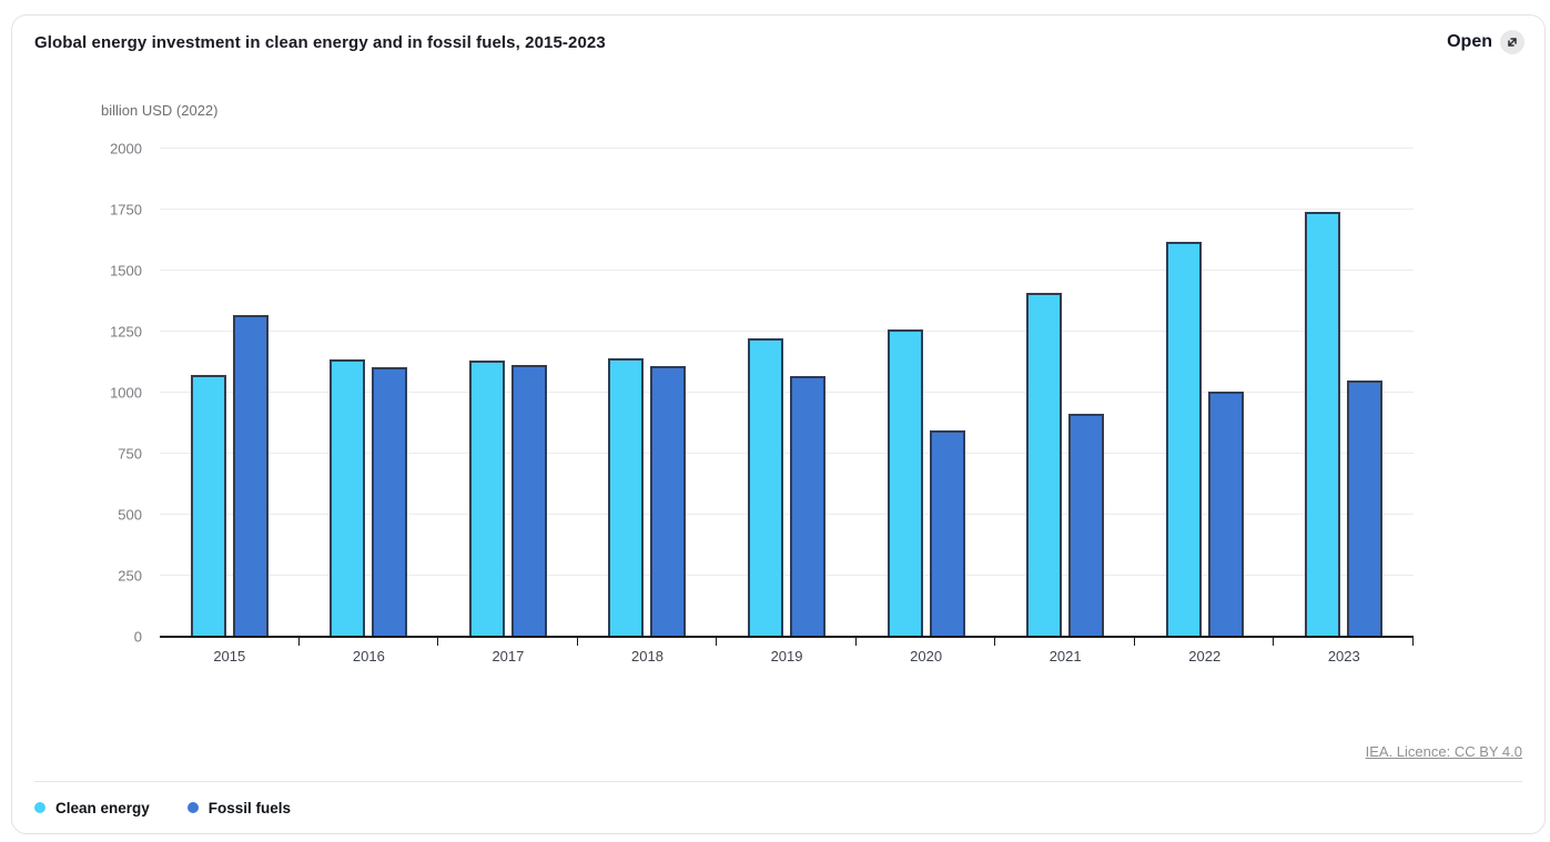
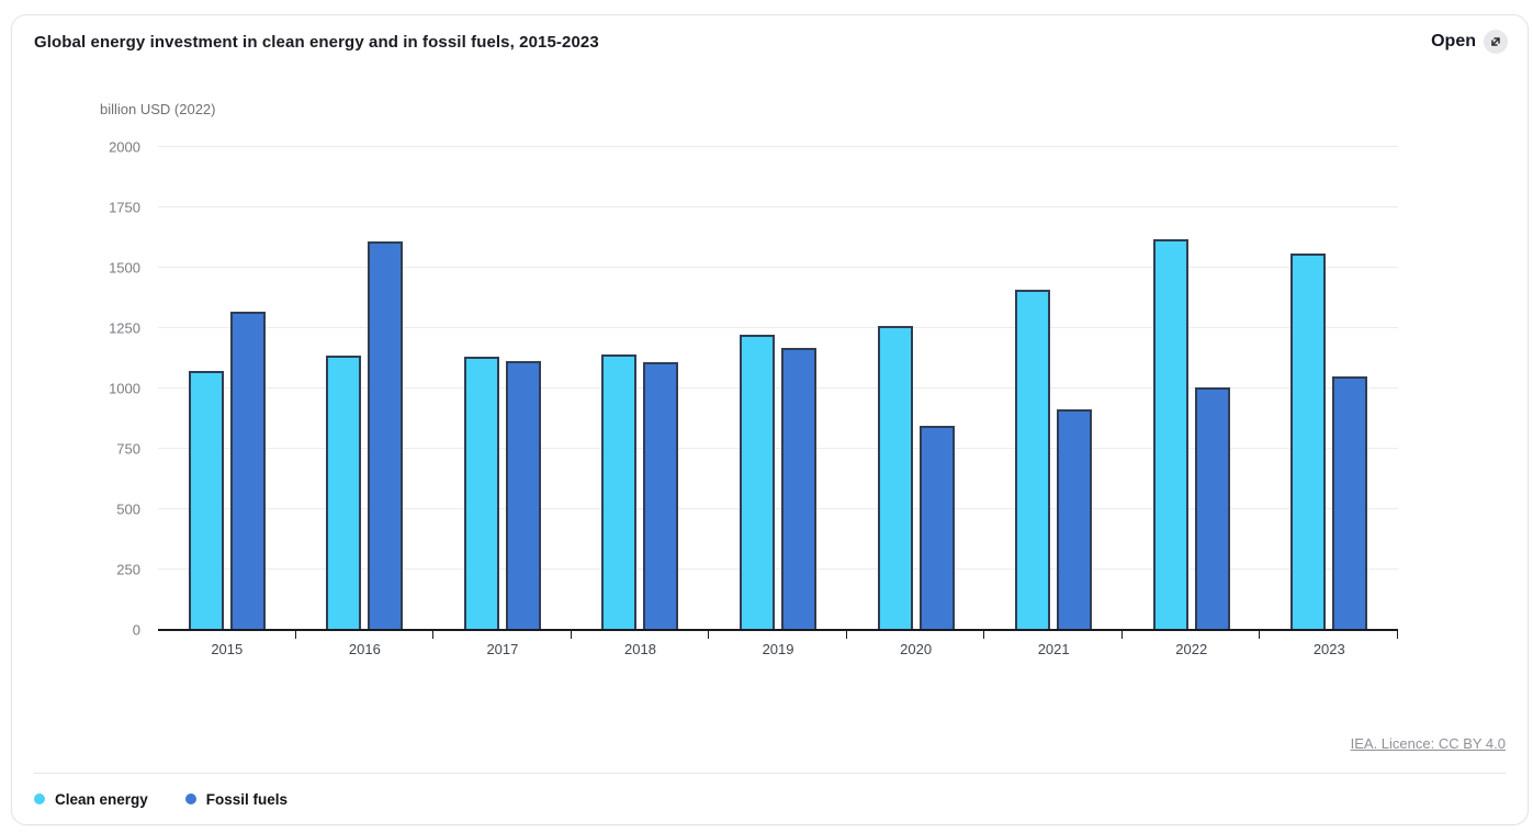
Fossil fuels/2016: 1100 -> 1610
Fossil fuels/2019: 1070 -> 1170
Clean energy/2023: 1740 -> 1560
